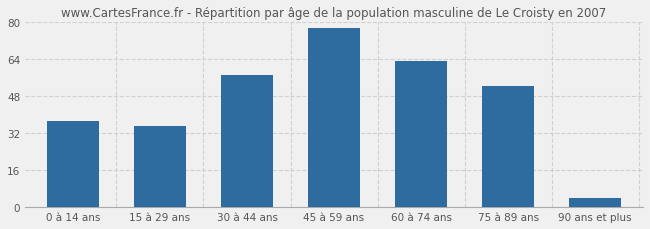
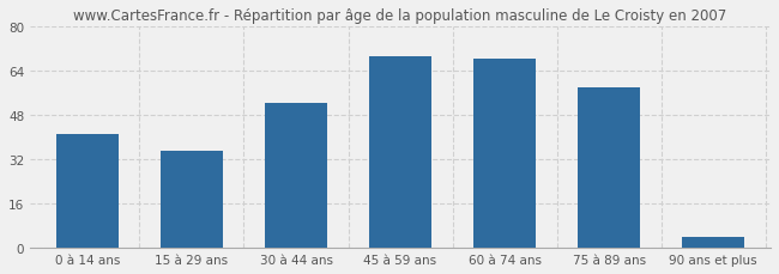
0 à 14 ans: 37 -> 41
30 à 44 ans: 57 -> 52
45 à 59 ans: 77 -> 69
60 à 74 ans: 63 -> 68
75 à 89 ans: 52 -> 58
